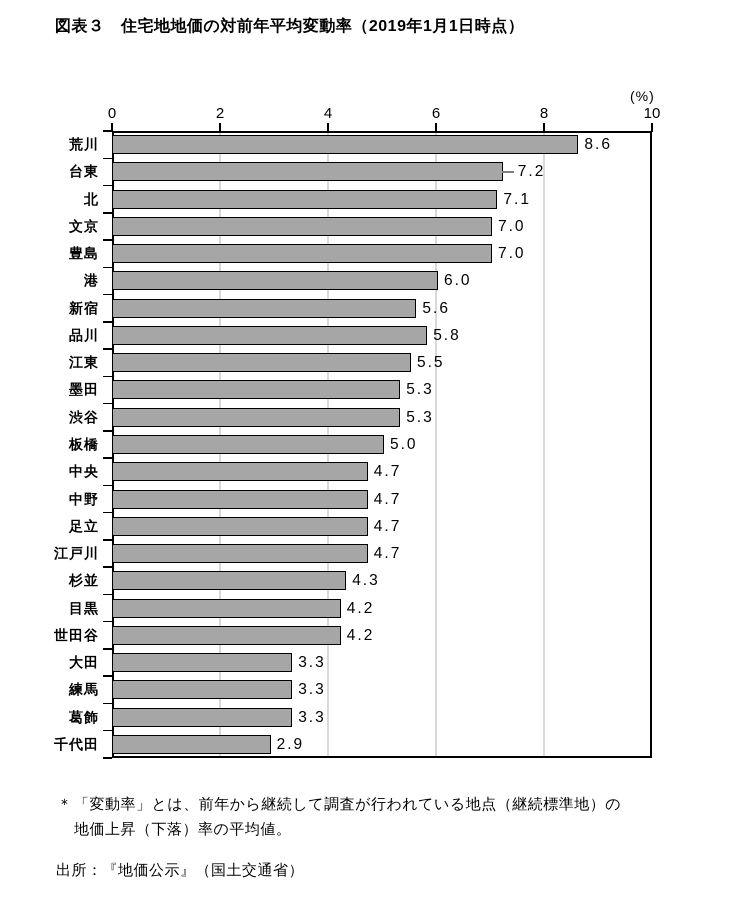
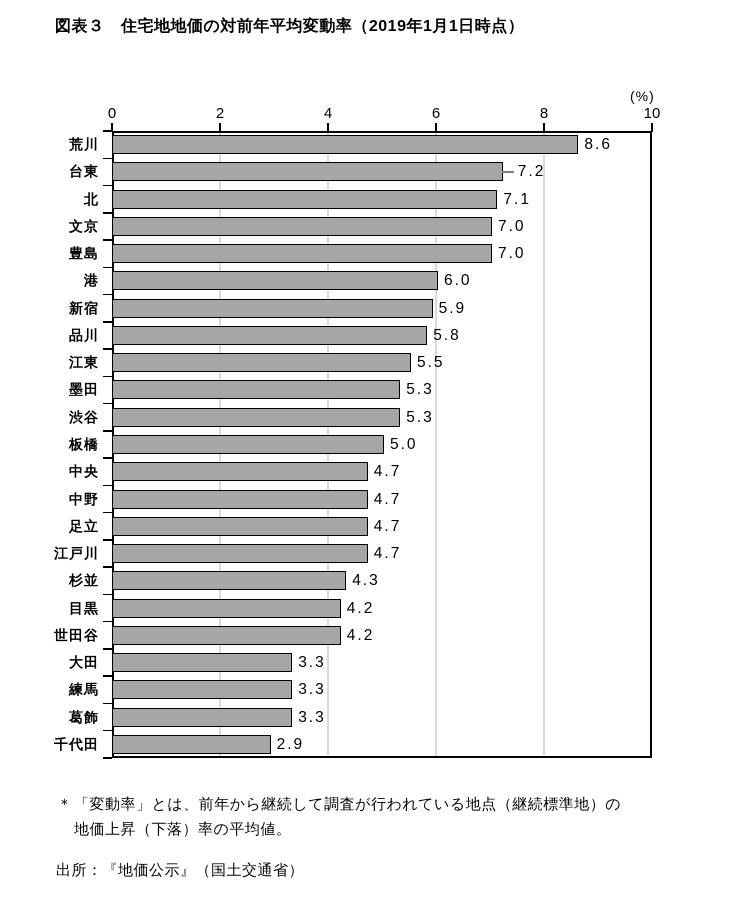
新宿: 5.6 -> 5.9
